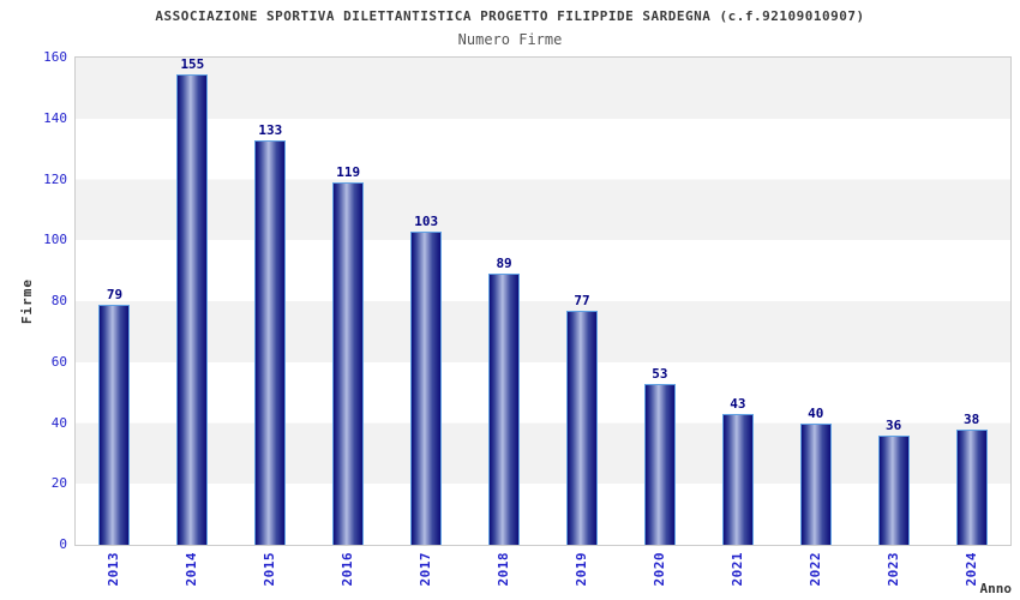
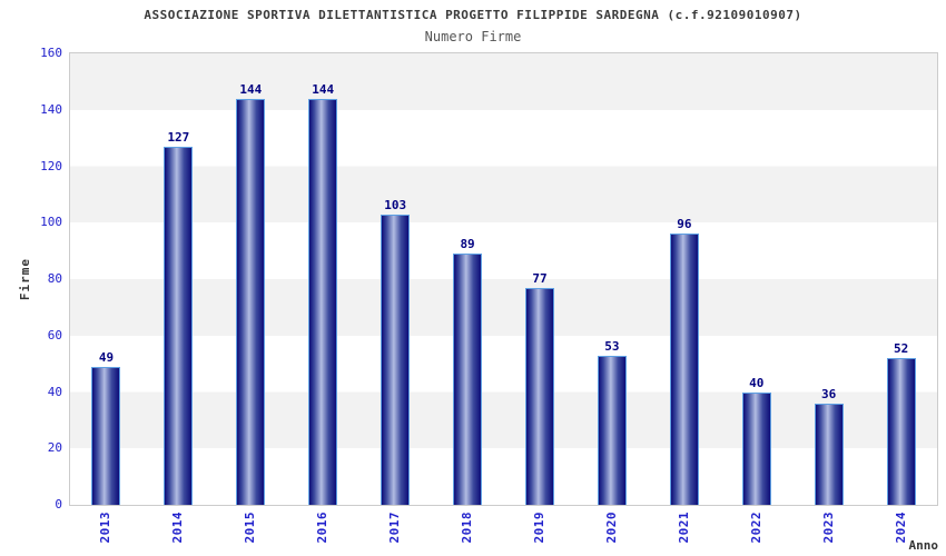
2013: 79 -> 49
2014: 155 -> 127
2015: 133 -> 144
2016: 119 -> 144
2021: 43 -> 96
2024: 38 -> 52
